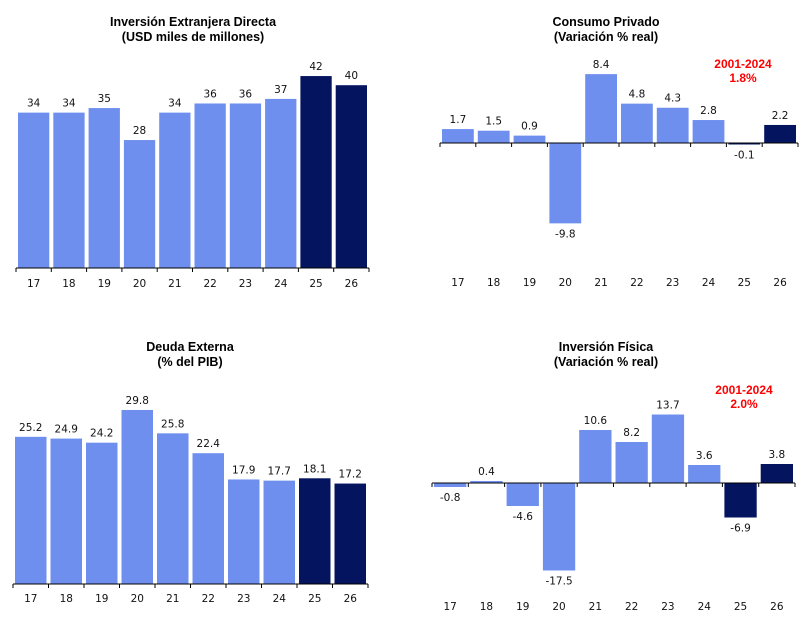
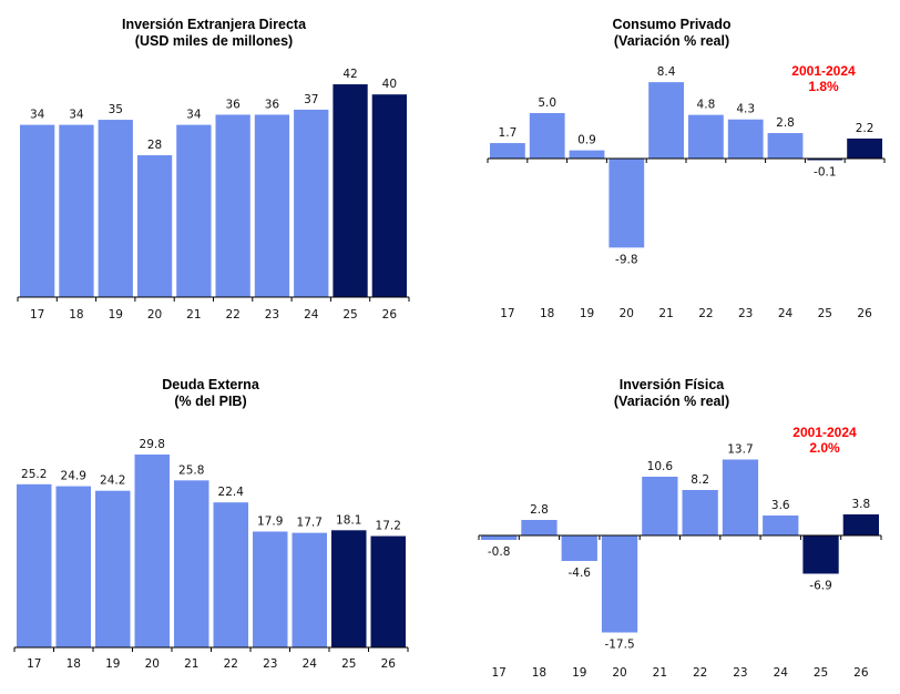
Consumo Privado/18: 1.5 -> 5.0
Inversión Física/18: 0.4 -> 2.8
